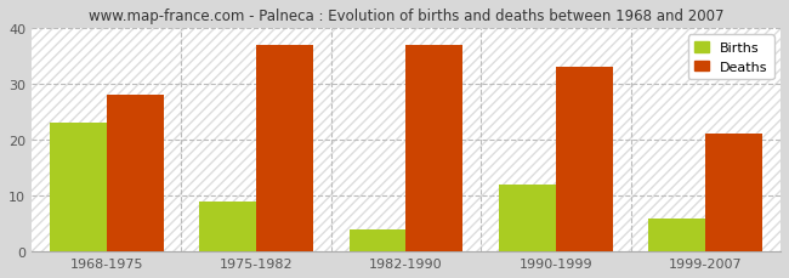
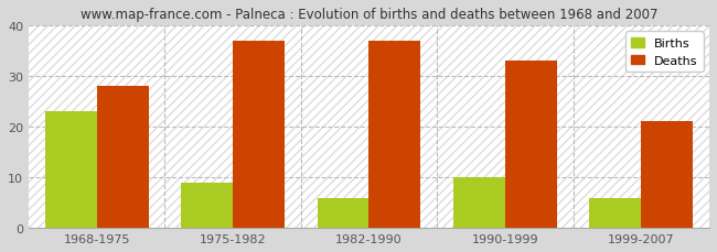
Births/1982-1990: 4 -> 6
Births/1990-1999: 12 -> 10
